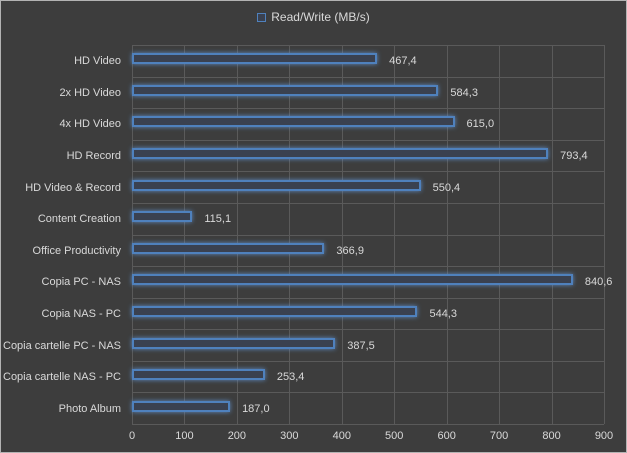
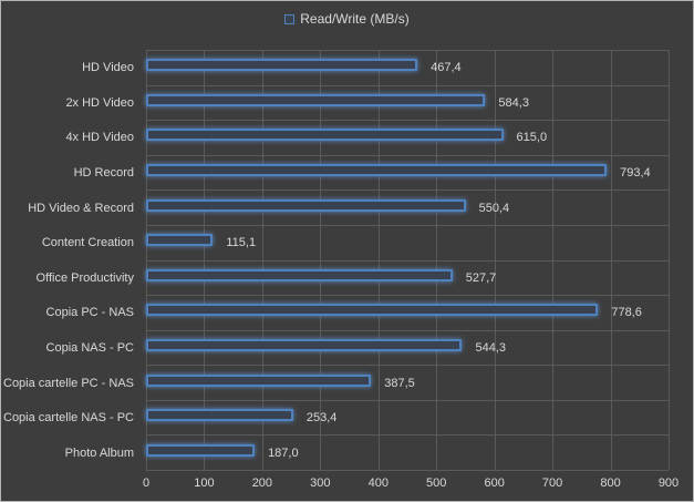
Office Productivity: 366,9 -> 527,7
Copia PC - NAS: 840,6 -> 778,6
